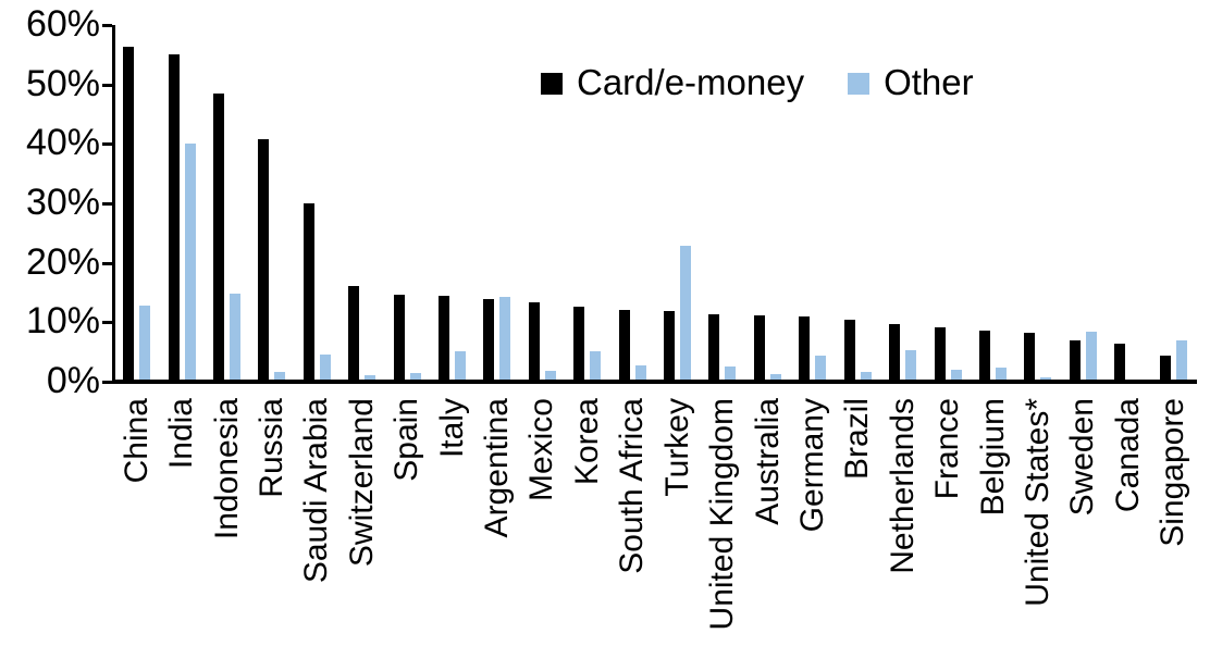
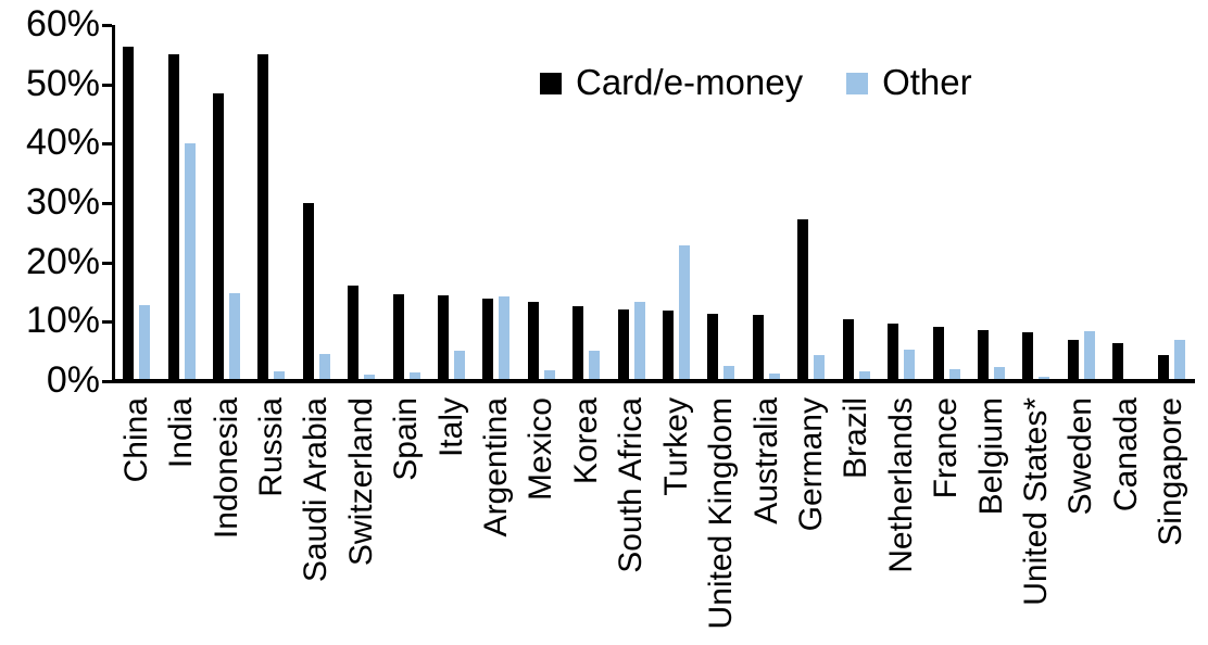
Card/e-money/Russia: 41% -> 55%
Other/South Africa: 2% -> 13%
Card/e-money/Germany: 11% -> 27%
